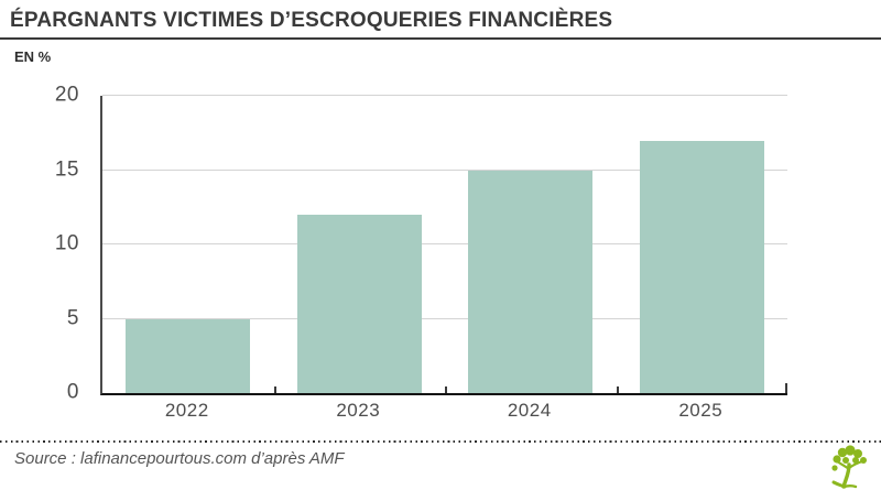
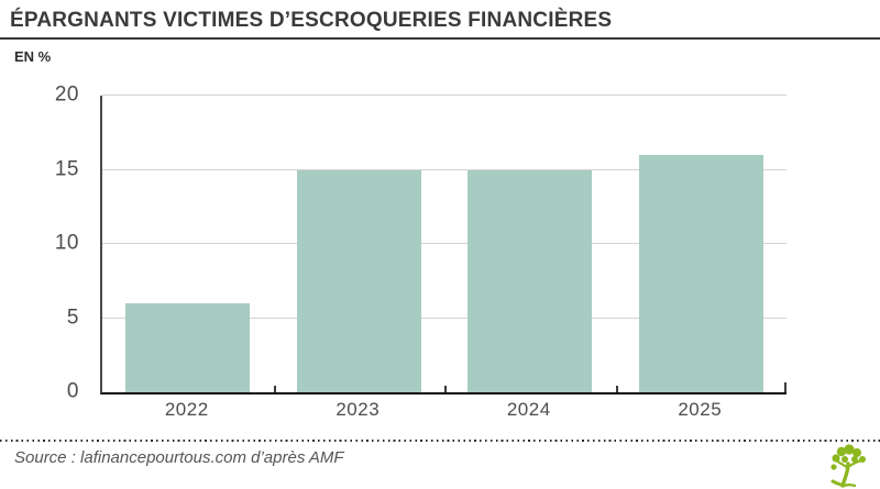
2022: 5 -> 6
2023: 12 -> 15
2025: 17 -> 16
